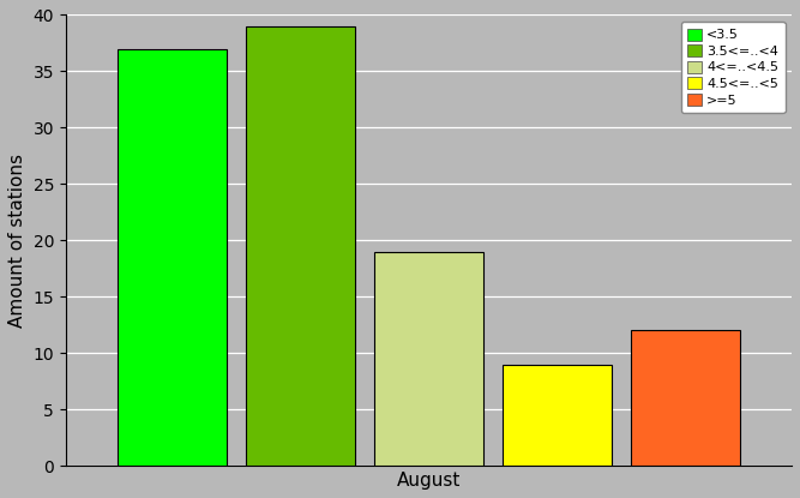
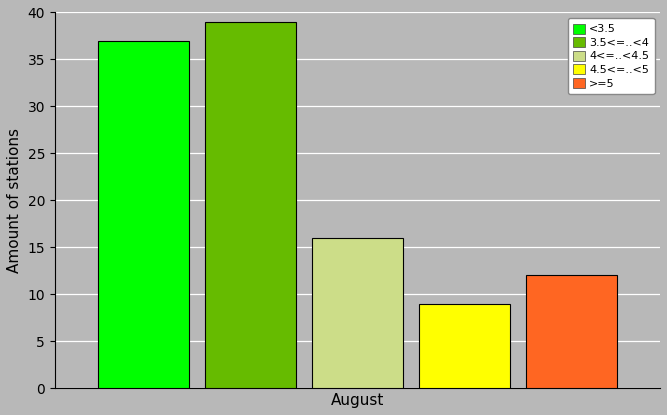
August: 19 -> 16
